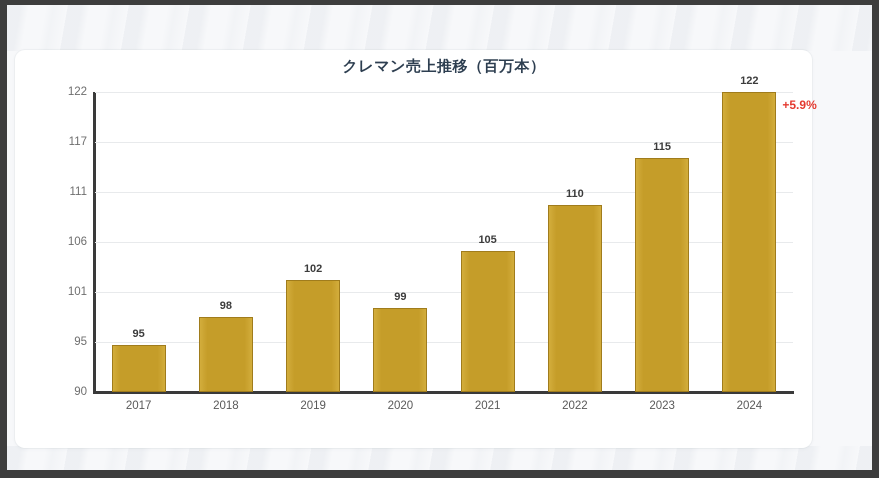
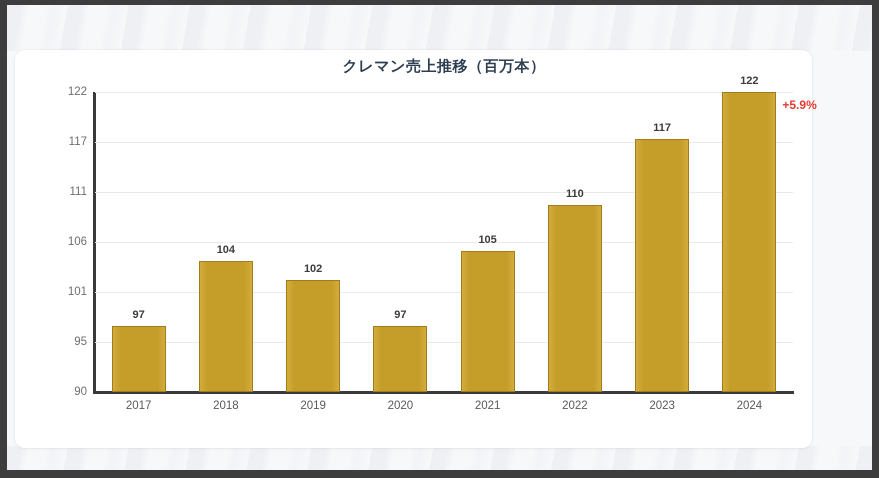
2017: 95 -> 97
2018: 98 -> 104
2020: 99 -> 97
2023: 115 -> 117
